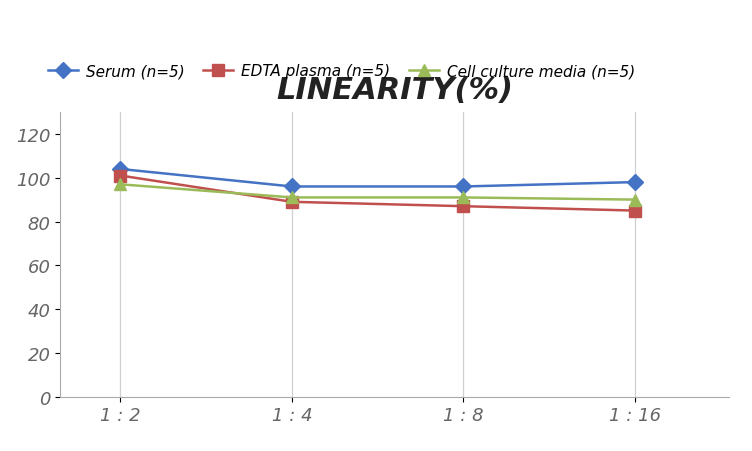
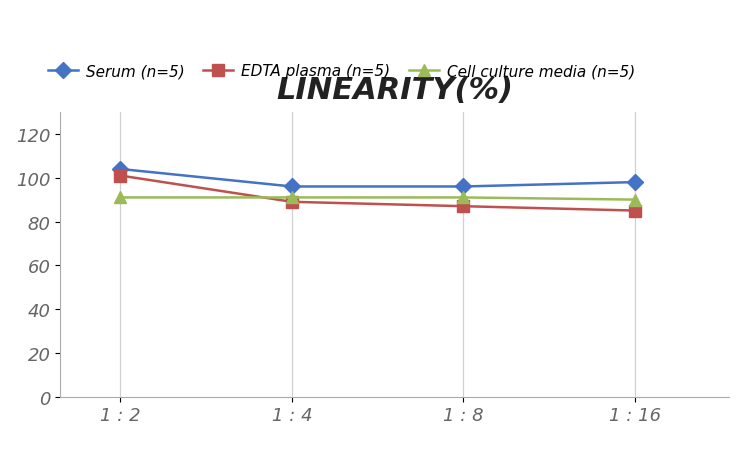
Cell culture media (n=5)/1 : 2: 97 -> 91
